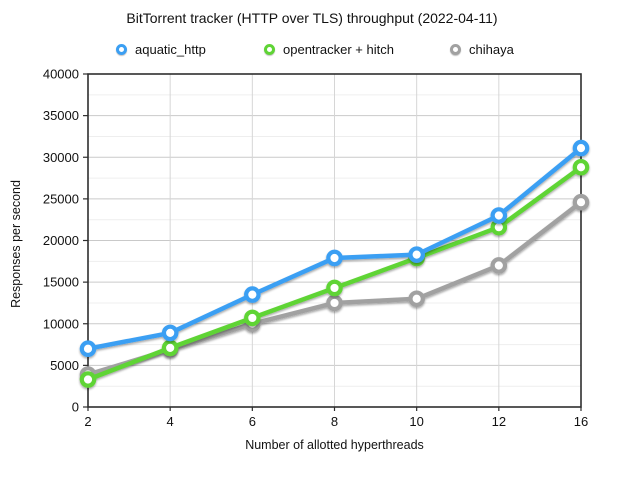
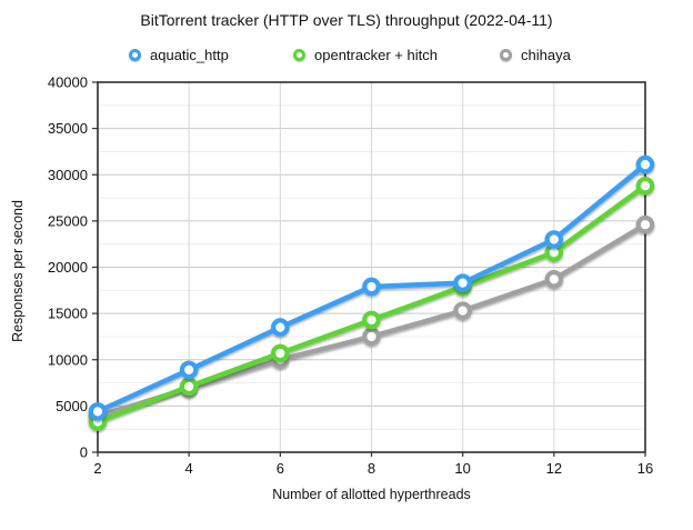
aquatic_http/2: 7000 -> 4000
chihaya/10: 13000 -> 15000
chihaya/12: 17000 -> 19000
